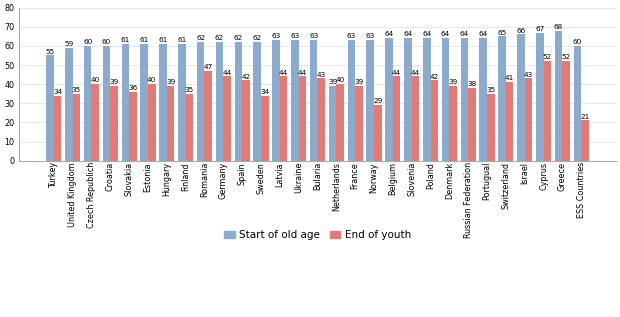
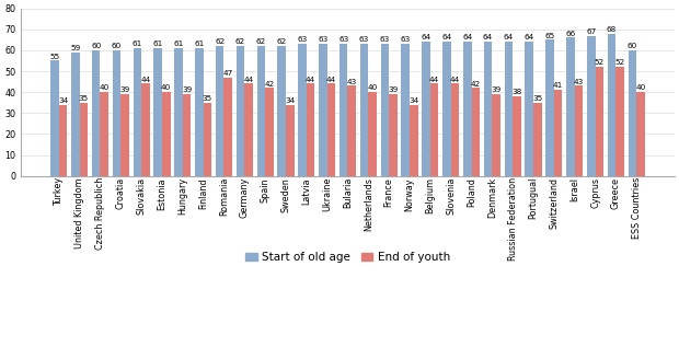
End of youth/Slovakia: 36 -> 44
Start of old age/Netherlands: 39 -> 63
End of youth/Norway: 29 -> 34
End of youth/ESS Countries: 21 -> 40
